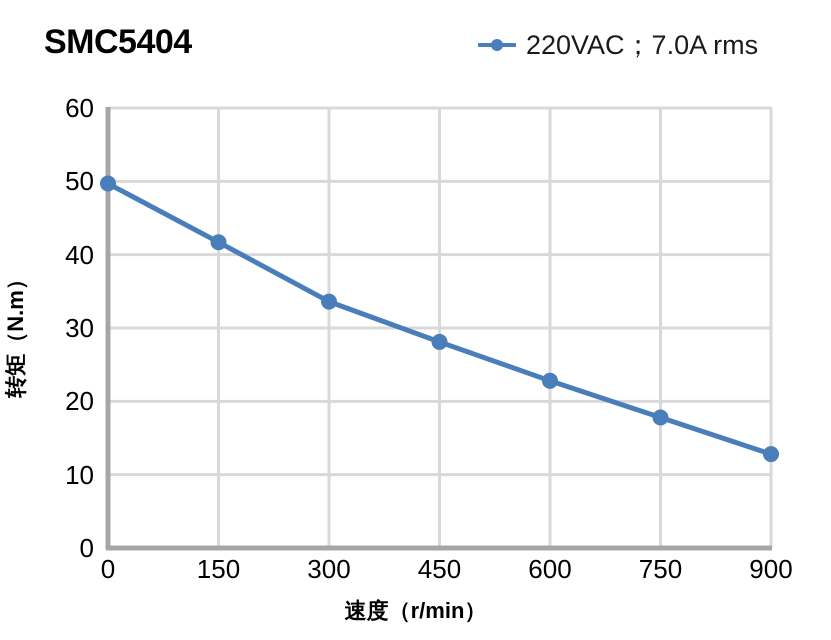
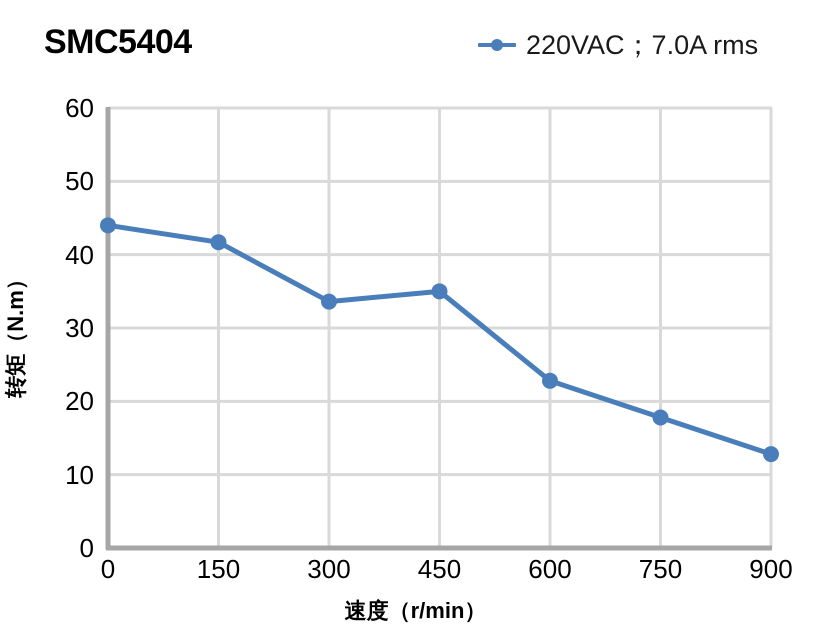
0: 50 -> 44
450: 28 -> 35
